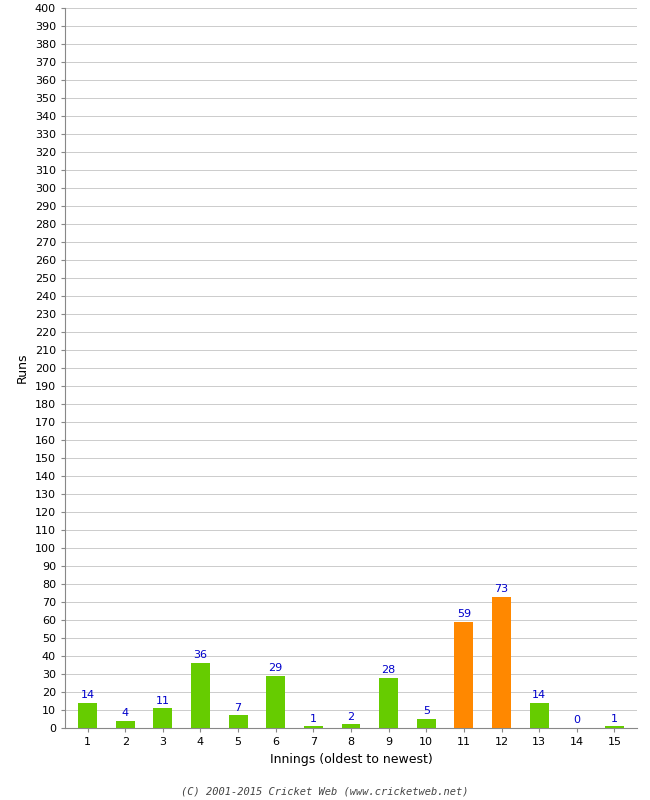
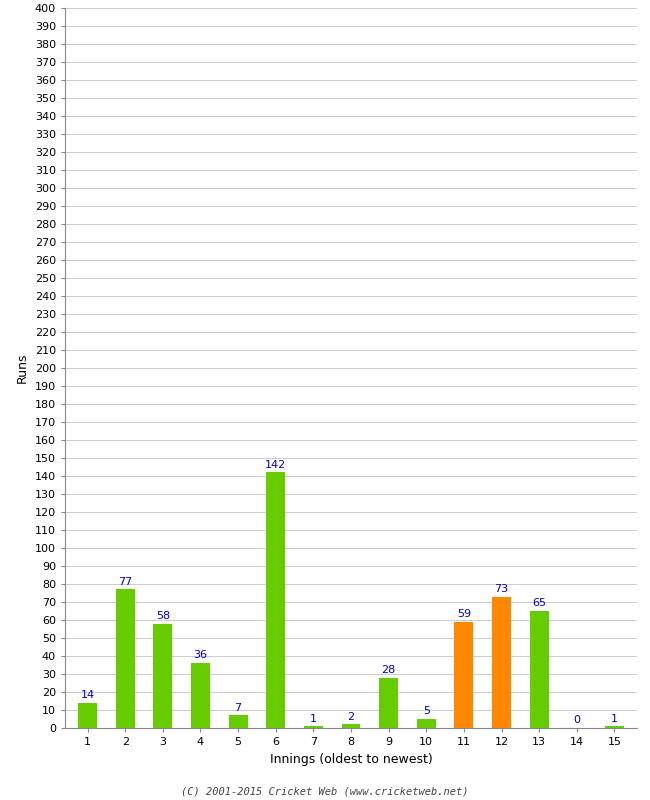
2: 4 -> 77
3: 11 -> 58
6: 29 -> 142
13: 14 -> 65
